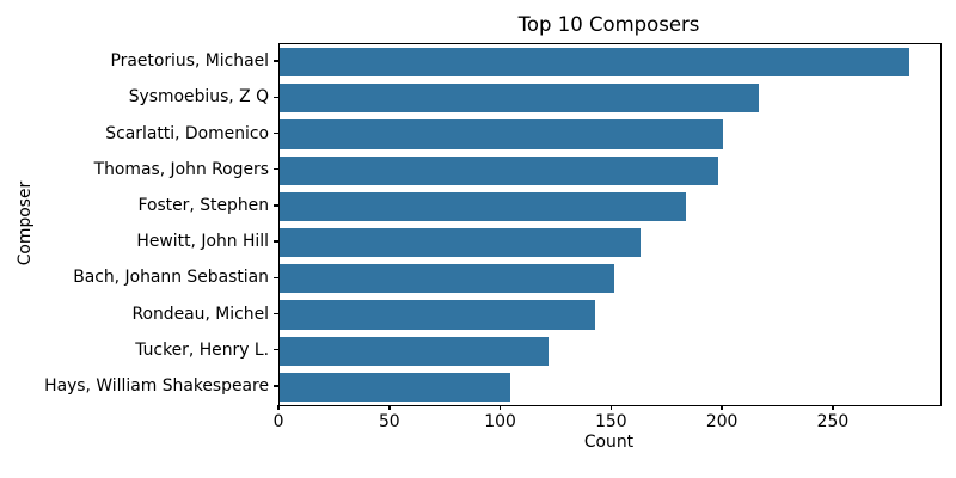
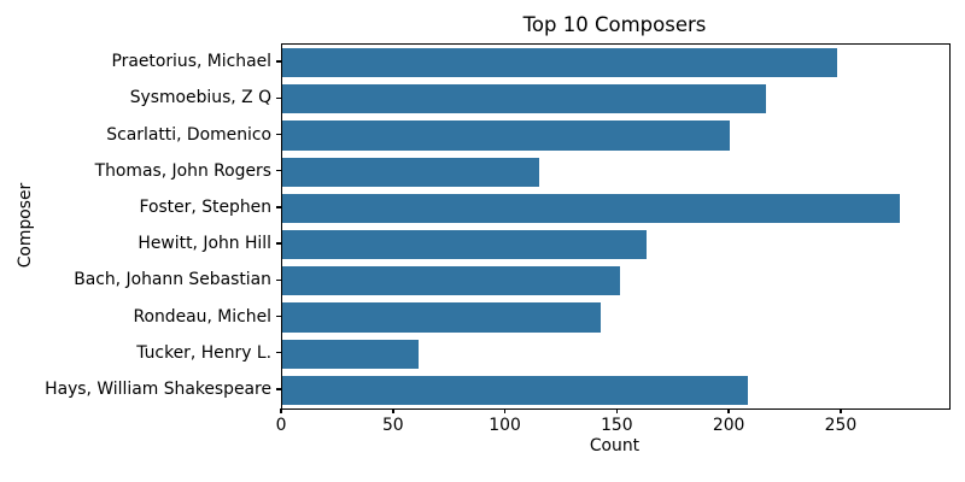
Praetorius, Michael: 284 -> 248
Thomas, John Rogers: 198 -> 115
Foster, Stephen: 183 -> 276
Tucker, Henry L.: 121 -> 61
Hays, William Shakespeare: 104 -> 208
